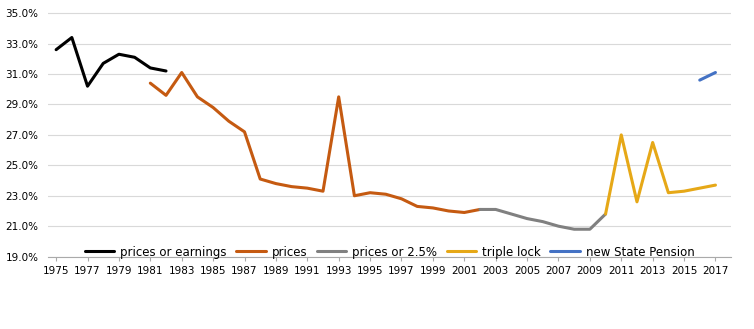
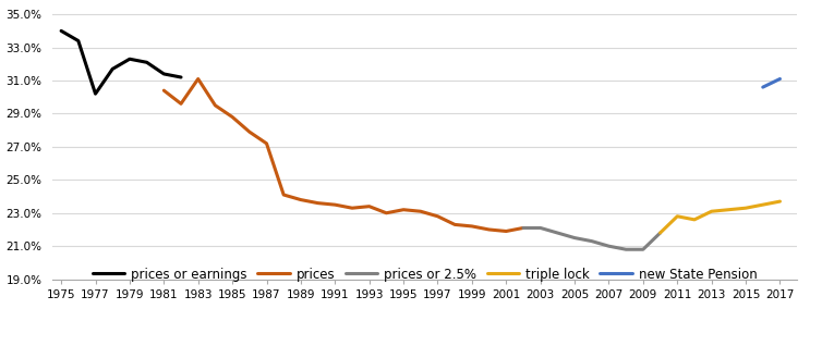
prices or earnings/1975: 32.6% -> 34.0%
prices/1993: 29.5% -> 23.4%
triple lock/2011: 27.0% -> 22.8%
triple lock/2013: 26.5% -> 23.1%
